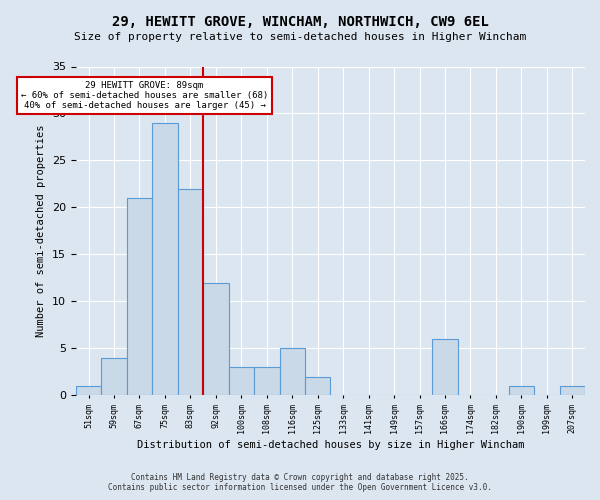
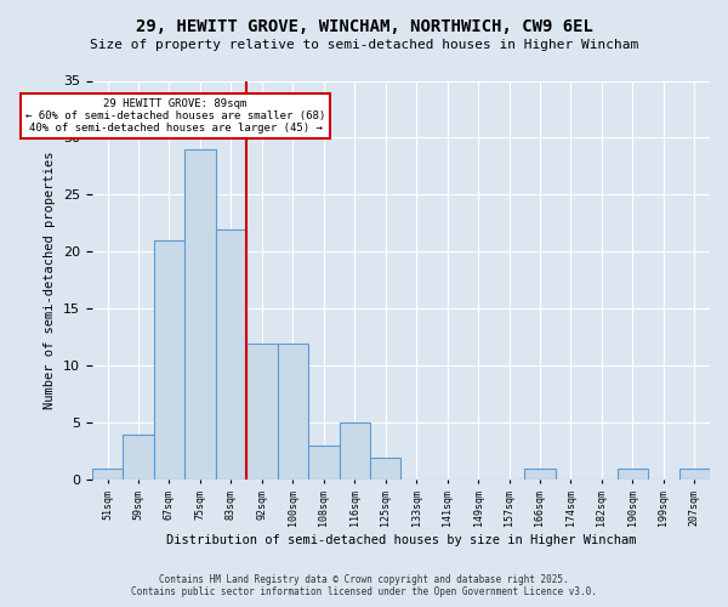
100sqm: 3 -> 12
166sqm: 6 -> 1
